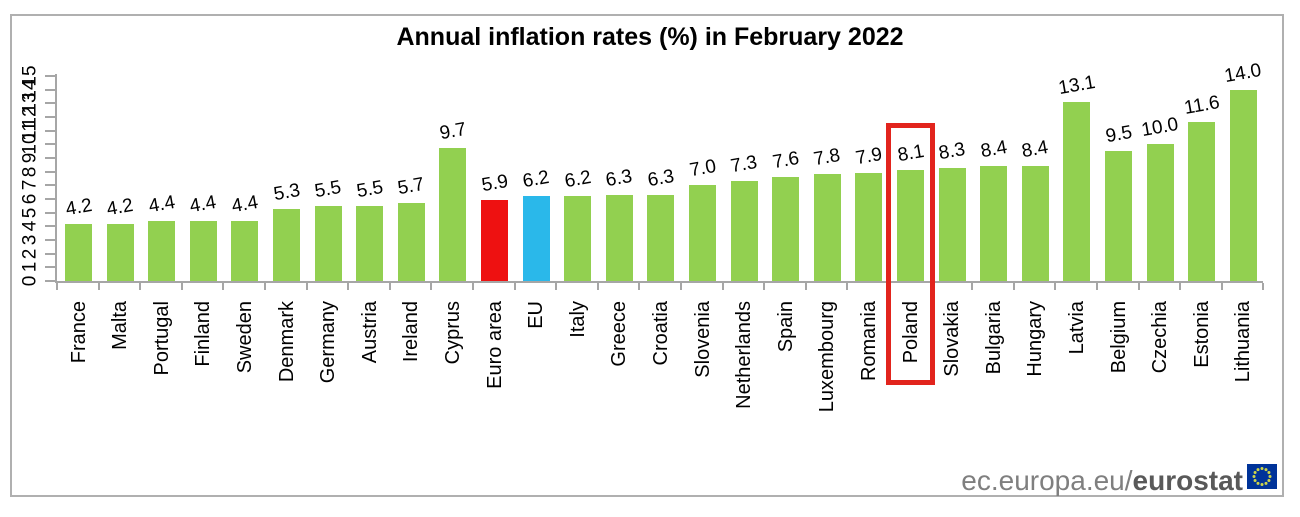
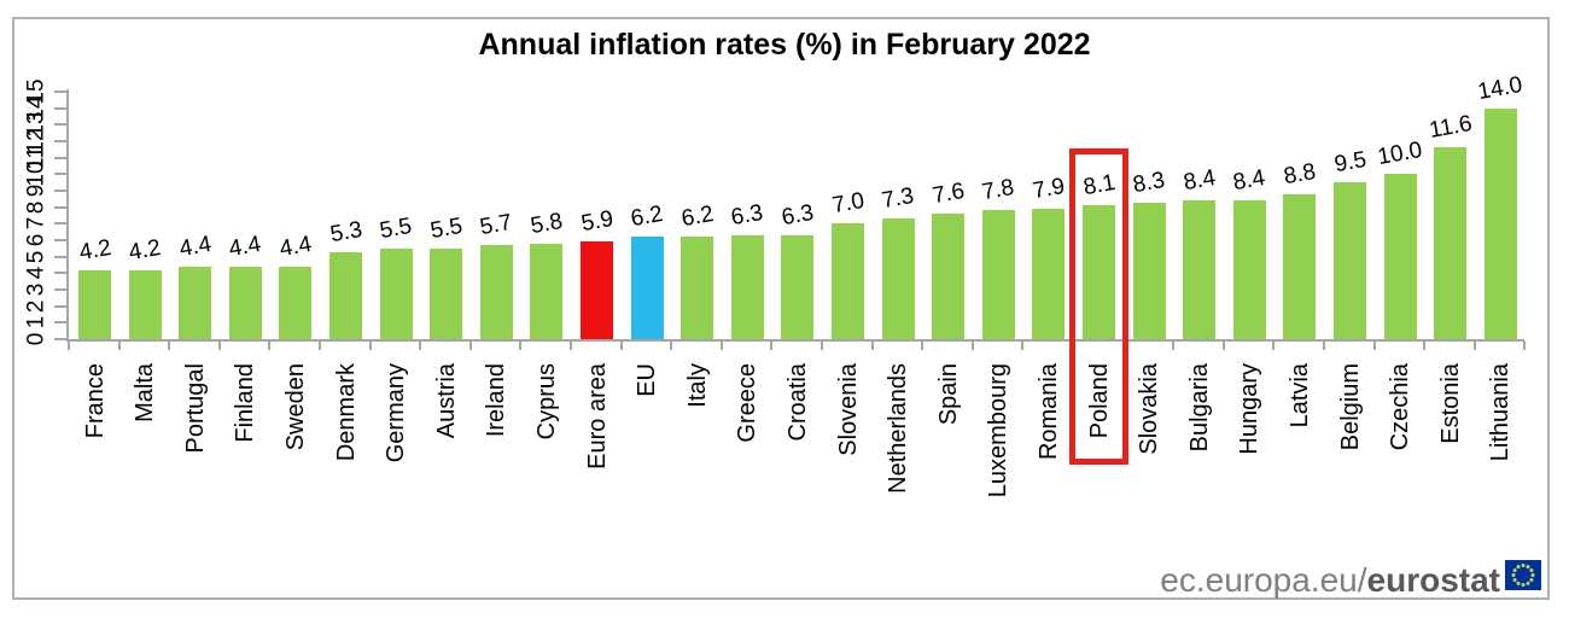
Cyprus: 9.7 -> 5.8
Latvia: 13.1 -> 8.8
